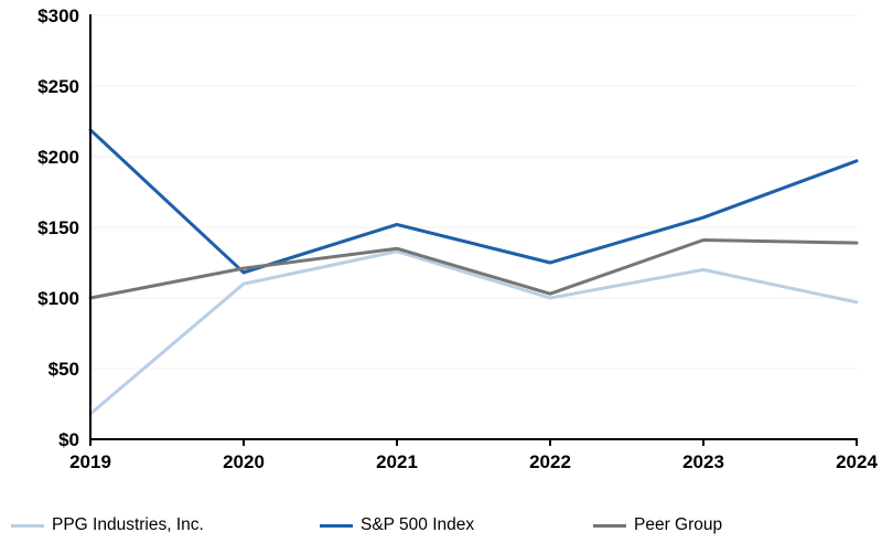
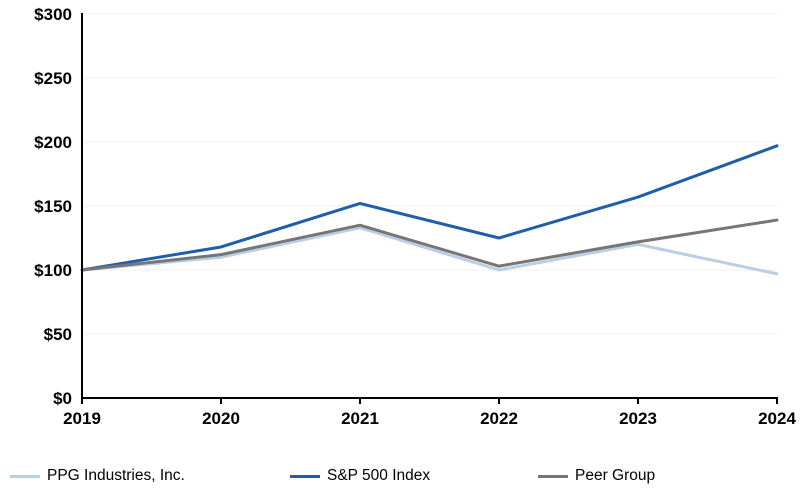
PPG Industries, Inc./2019: $18 -> $100
S&P 500 Index/2019: $219 -> $100
Peer Group/2020: $121 -> $112
Peer Group/2023: $141 -> $122
